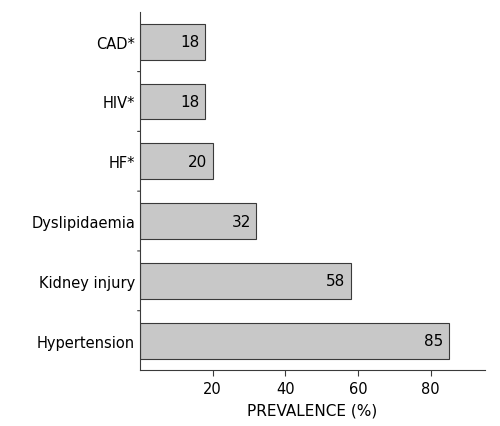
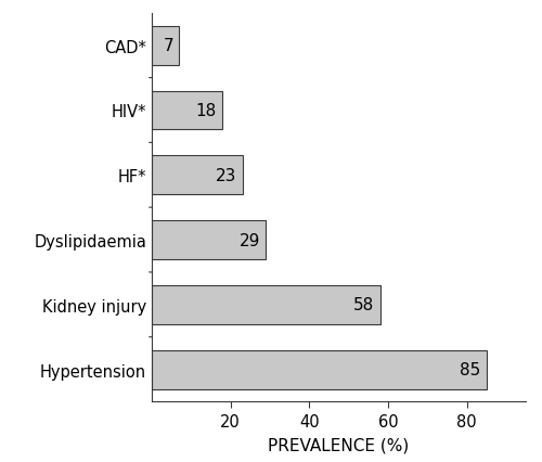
CAD*: 18 -> 7
HF*: 20 -> 23
Dyslipidaemia: 32 -> 29
